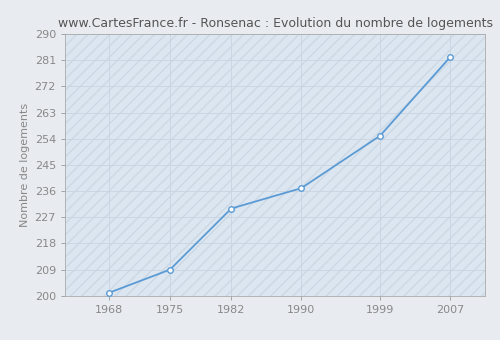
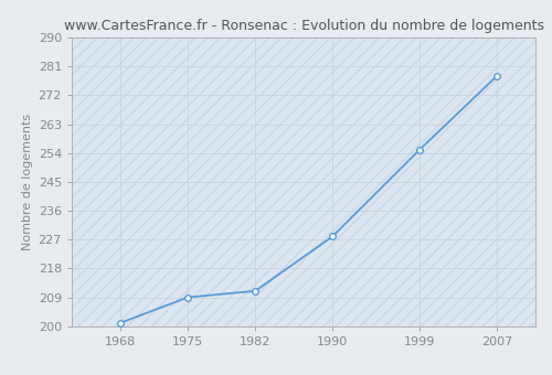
1982: 230 -> 211
1990: 237 -> 228
2007: 282 -> 278
